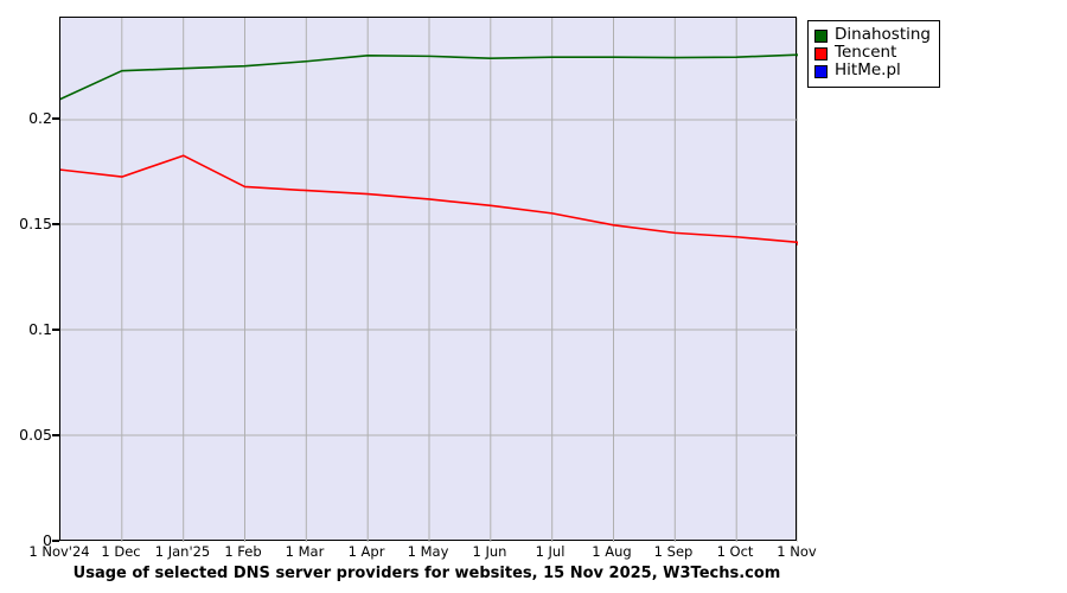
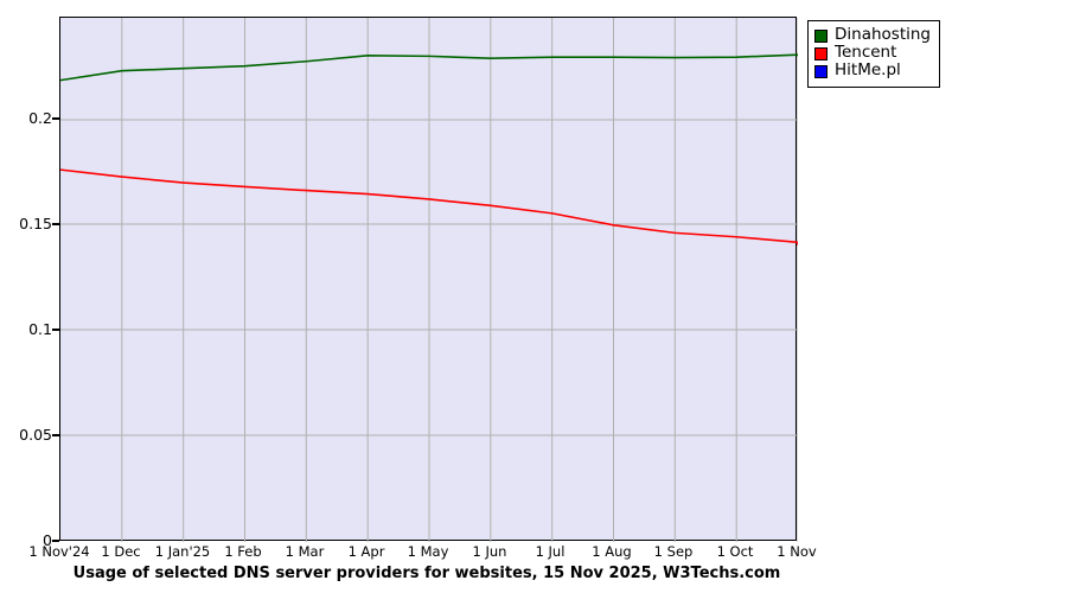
Dinahosting/1 Nov'24: 0.188 -> 0.196
Tencent/1 Jan'25: 0.164 -> 0.152
